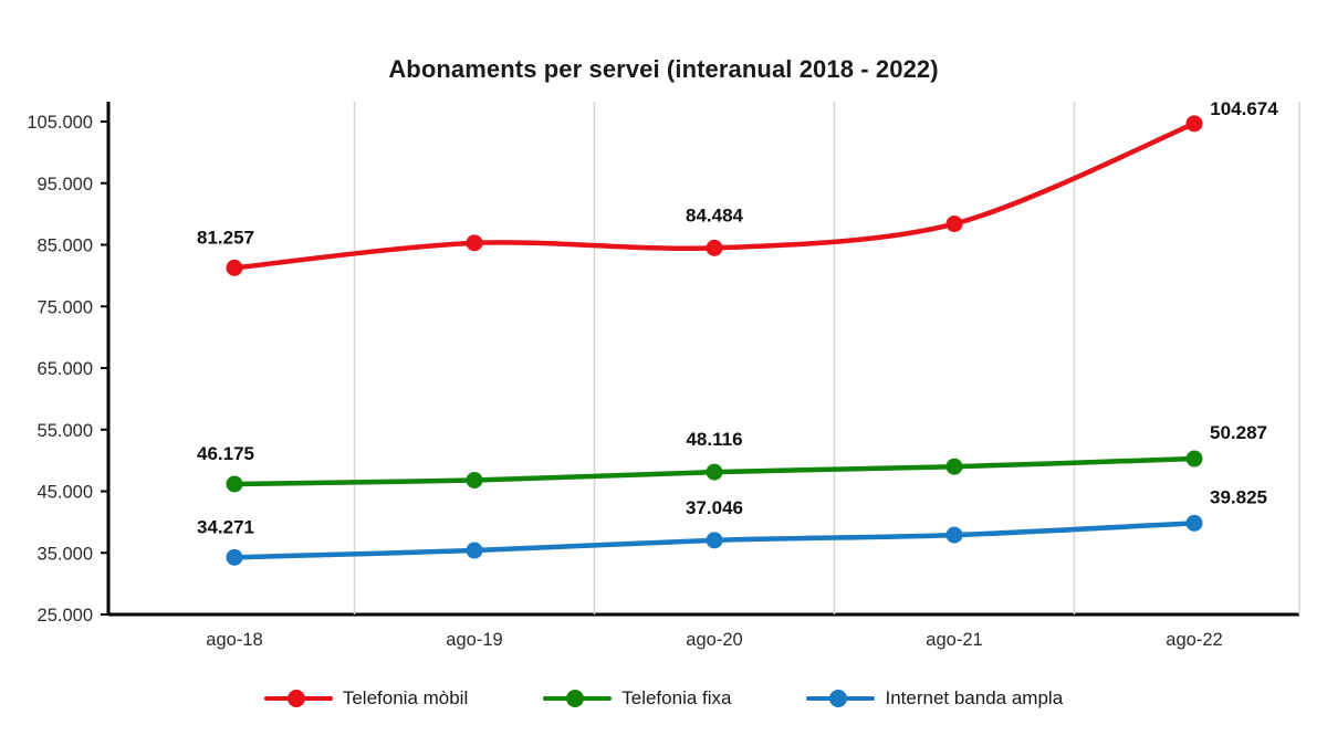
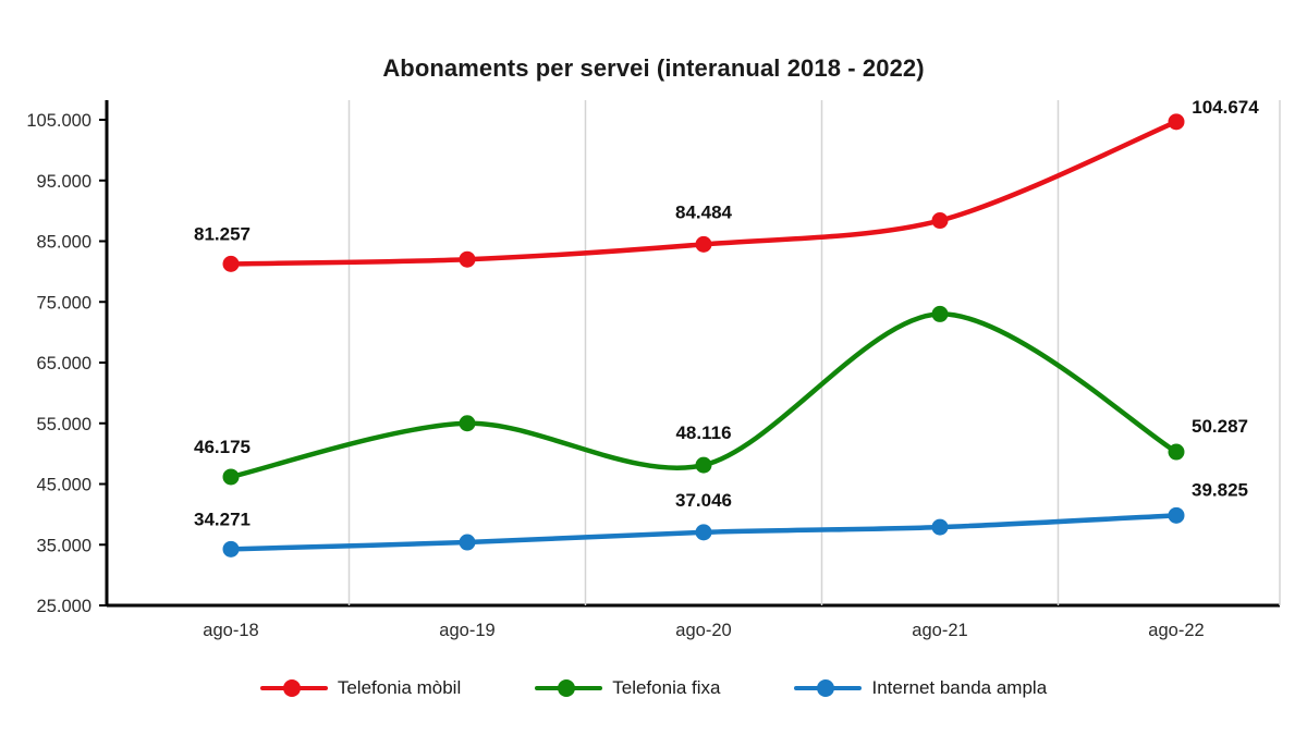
Telefonia mòbil/ago-19: 85000 -> 82000
Telefonia fixa/ago-19: 47000 -> 55000
Telefonia fixa/ago-21: 49000 -> 73000
